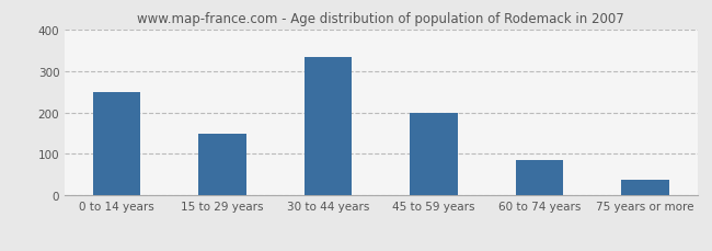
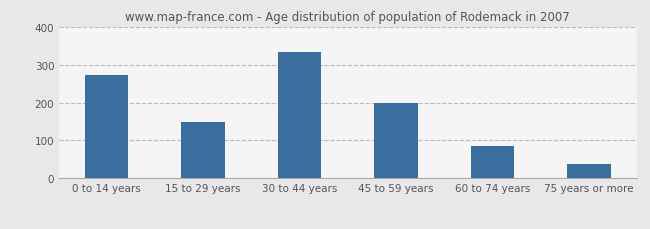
0 to 14 years: 250 -> 273
